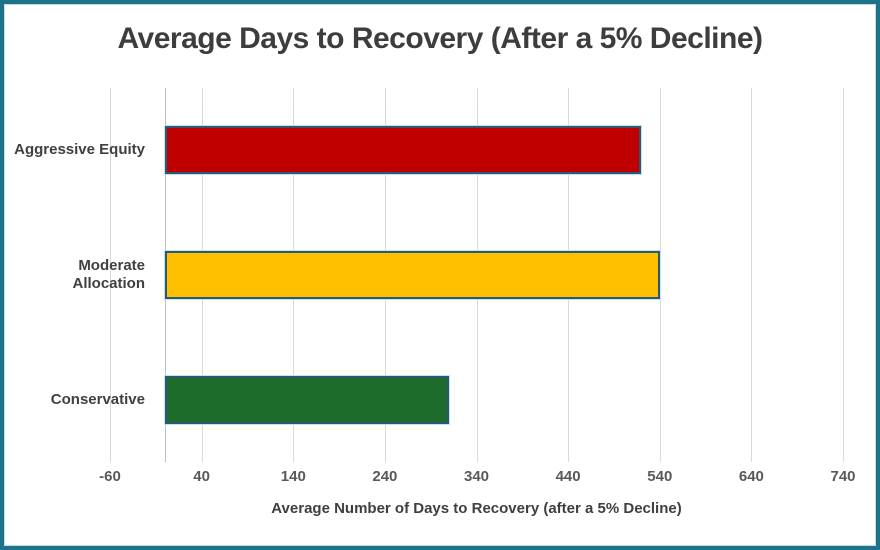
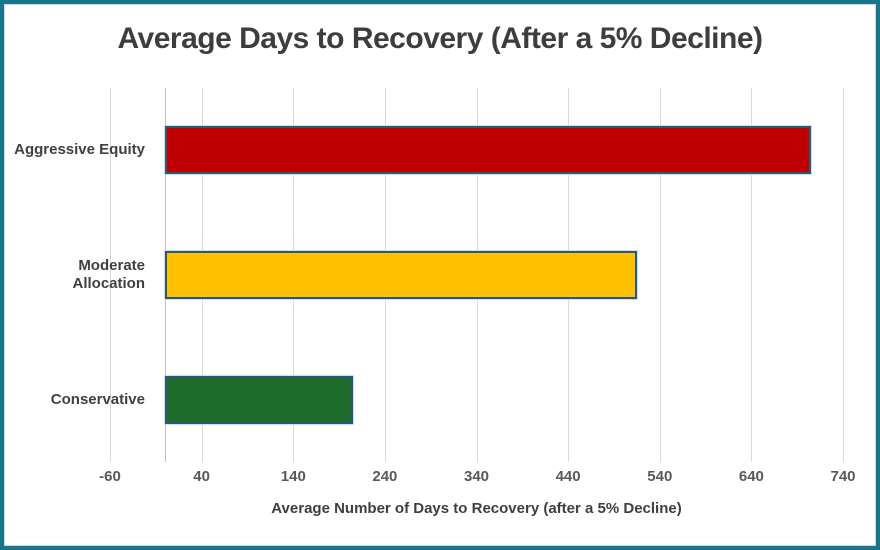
Aggressive Equity: 520 -> 700
Moderate Allocation: 540 -> 520
Conservative: 310 -> 200
